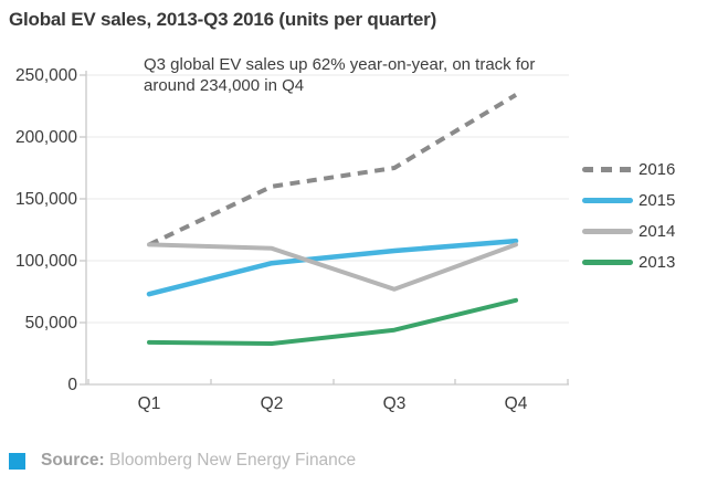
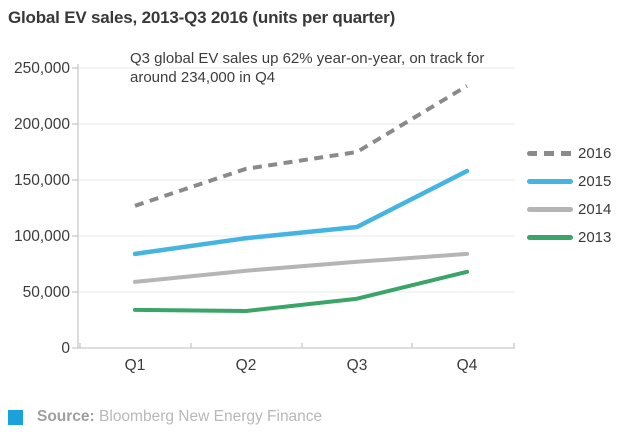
2016/Q1: 113000 -> 127000
2015/Q1: 73000 -> 84000
2014/Q1: 113000 -> 59000
2014/Q2: 110000 -> 69000
2015/Q4: 116000 -> 158000
2014/Q4: 113000 -> 84000
